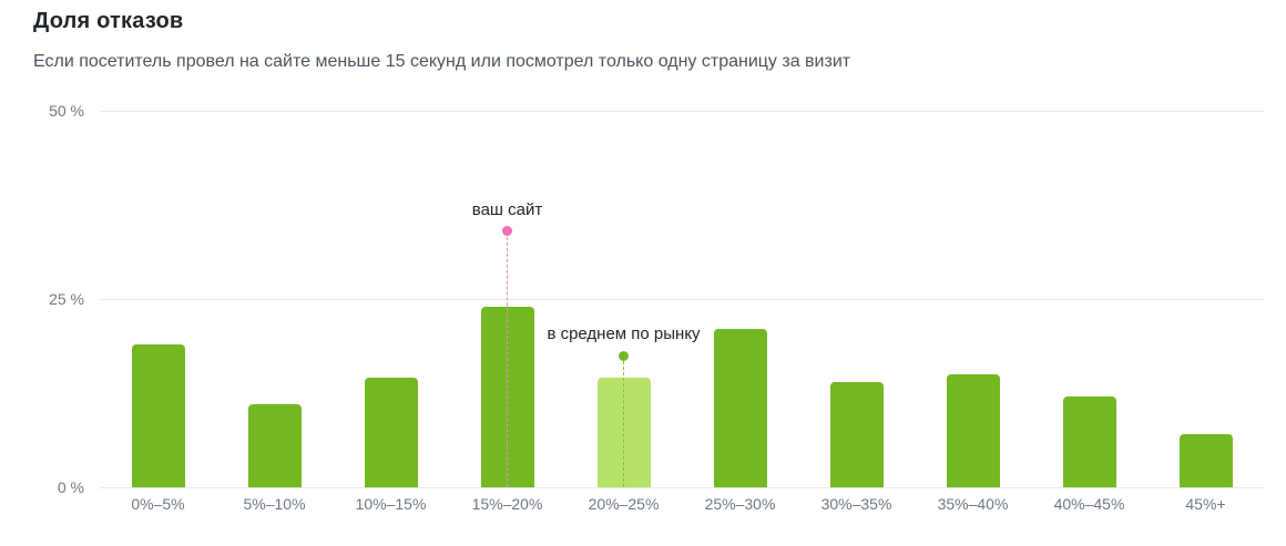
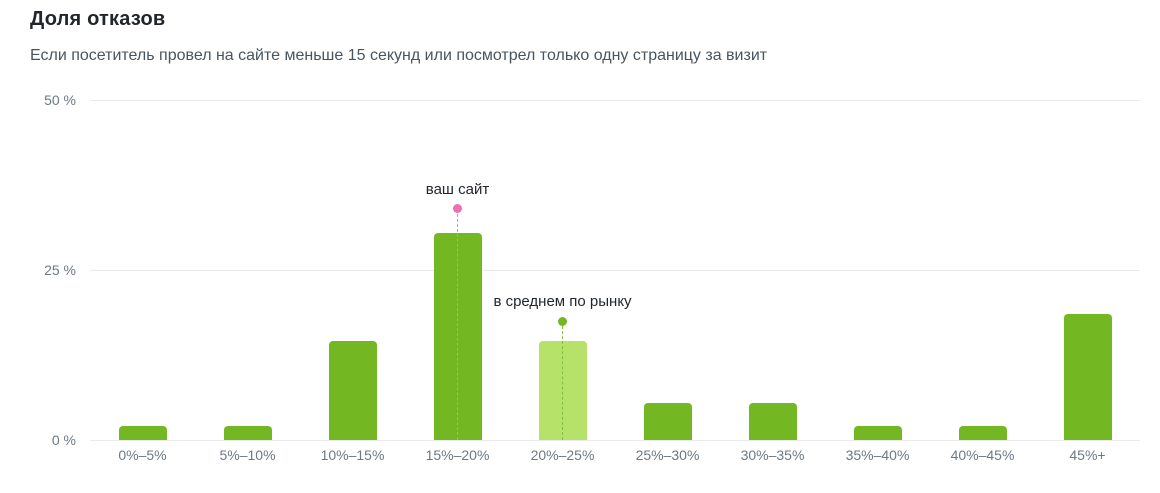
0%–5%: 19% -> 2%
5%–10%: 11% -> 2%
15%–20%: 24% -> 30%
25%–30%: 21% -> 6%
30%–35%: 14% -> 6%
35%–40%: 15% -> 2%
40%–45%: 12% -> 2%
45%+: 7% -> 18%
